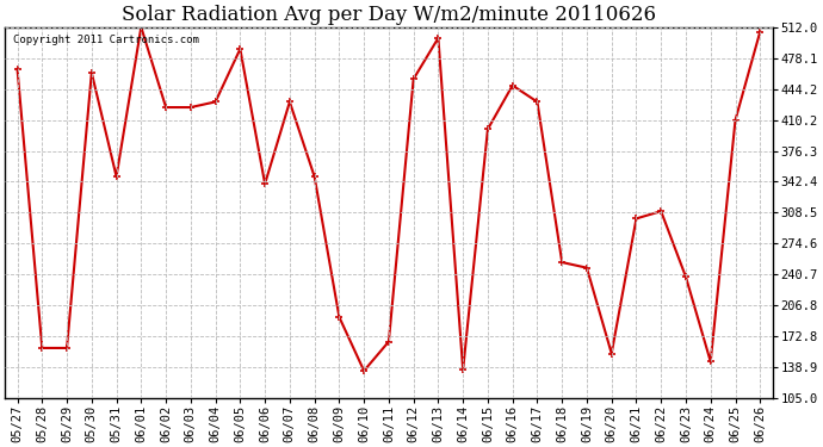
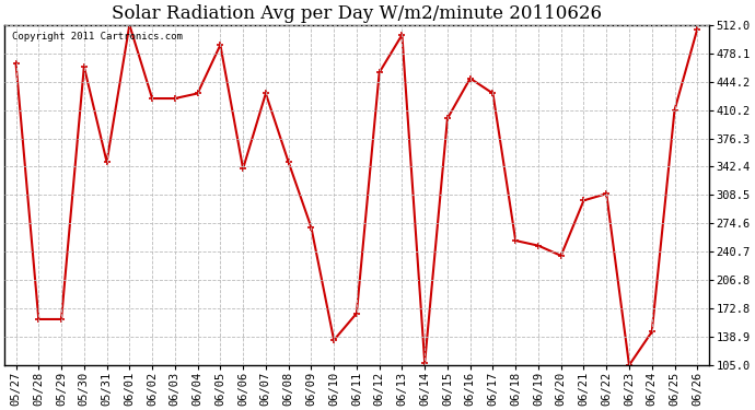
06/09: 194 -> 270
06/14: 136 -> 108
06/20: 154 -> 236
06/23: 238 -> 105
